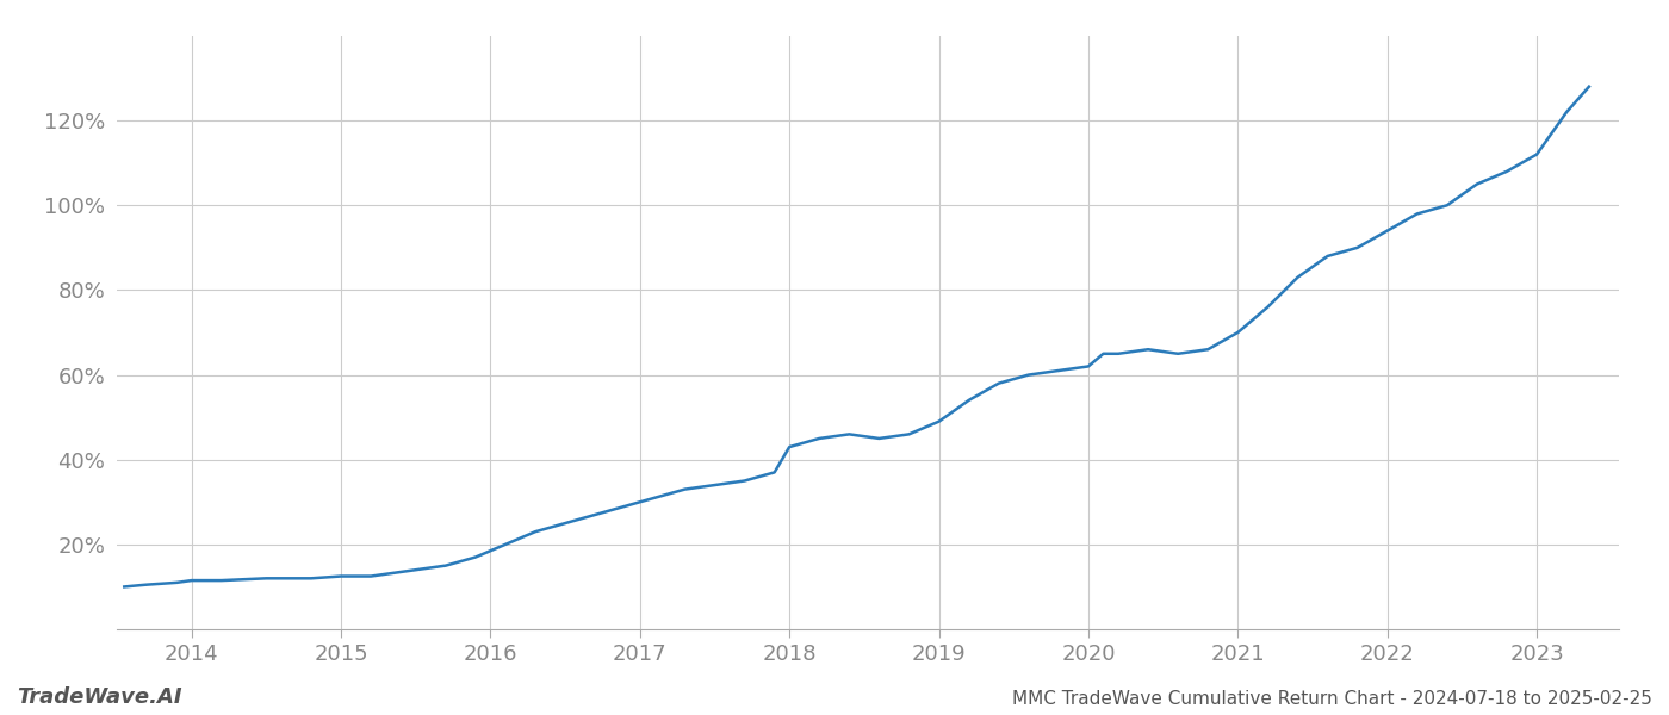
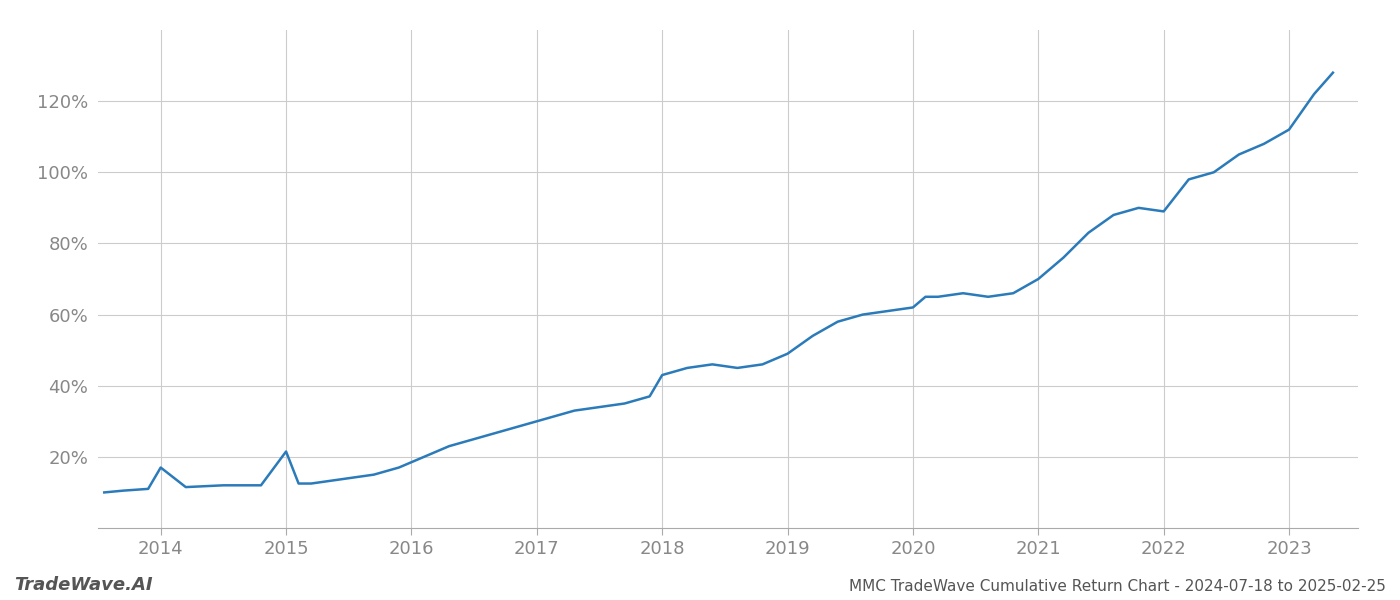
2014: 11.5% -> 17.0%
2015: 12.5% -> 21.5%
2022: 94.0% -> 89.0%
